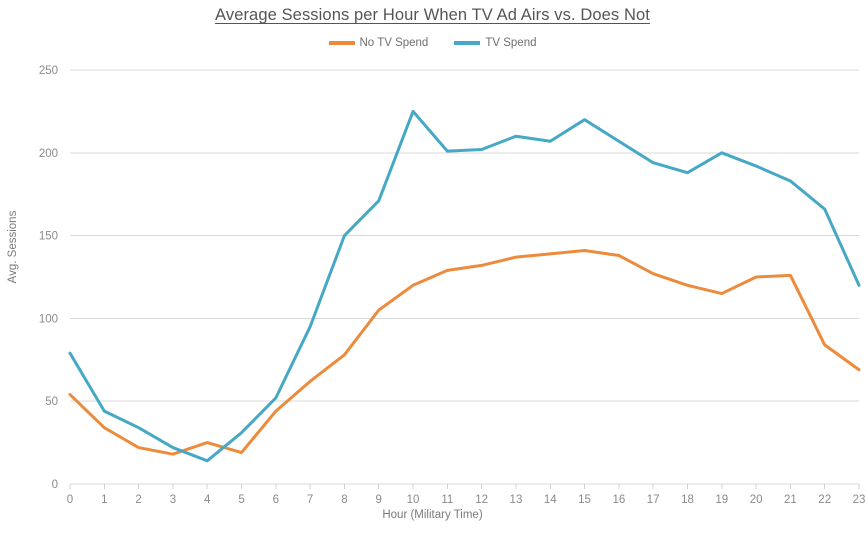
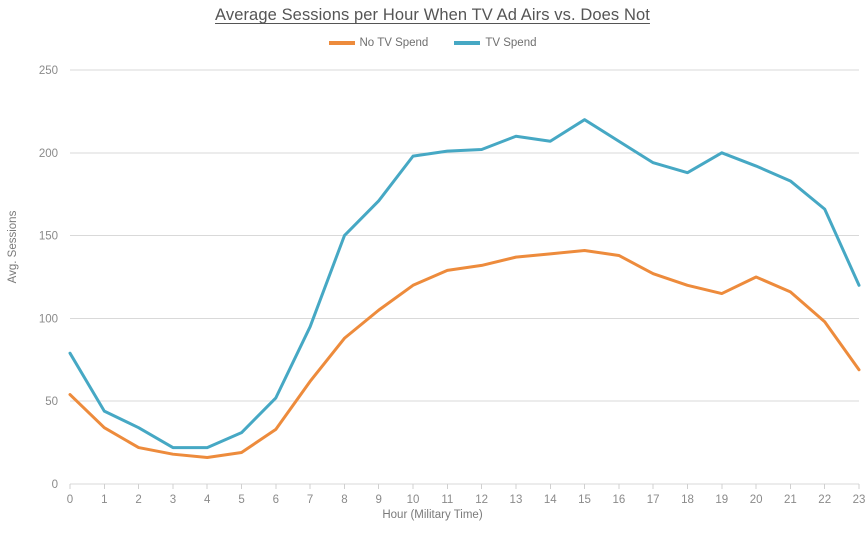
No TV Spend/4: 25 -> 16
TV Spend/4: 14 -> 22
No TV Spend/6: 44 -> 33
No TV Spend/8: 78 -> 88
TV Spend/10: 225 -> 198
No TV Spend/21: 126 -> 116
No TV Spend/22: 84 -> 98
